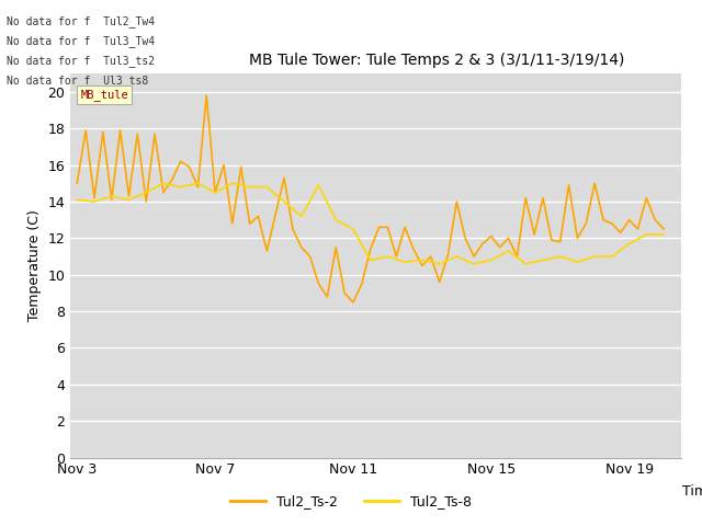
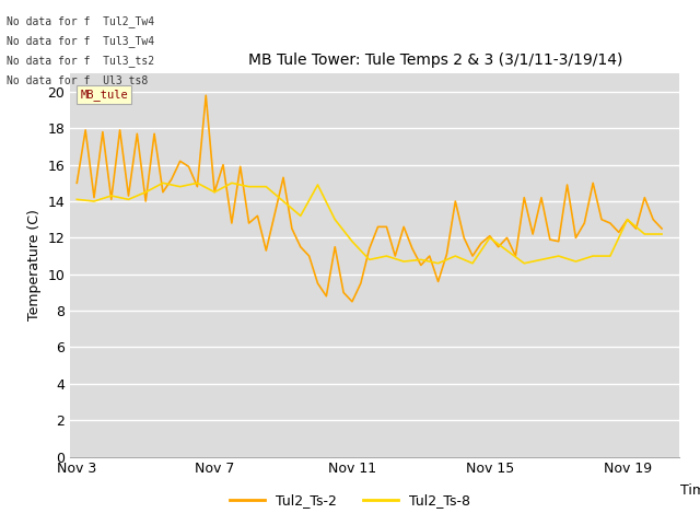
Tul2_Ts-8/Nov 11: 12.5 -> 11.8
Tul2_Ts-8/Nov 15: 10.8 -> 12.0
Tul2_Ts-8/Nov 19: 11.7 -> 13.0
